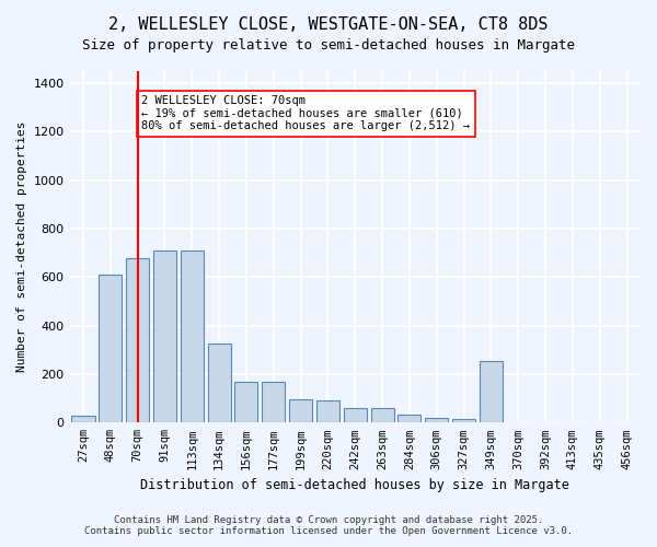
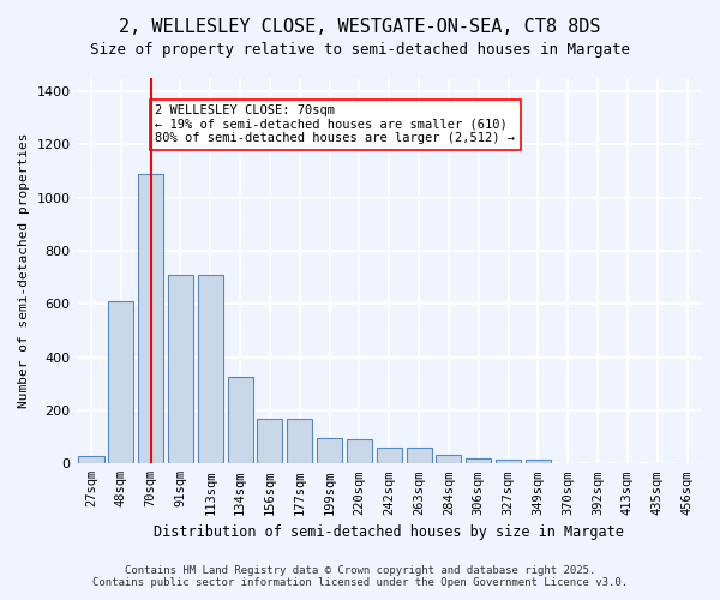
70sqm: 680 -> 1090
349sqm: 255 -> 15
